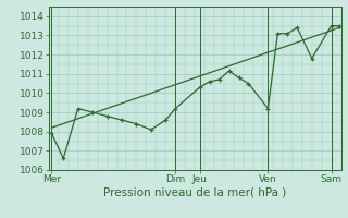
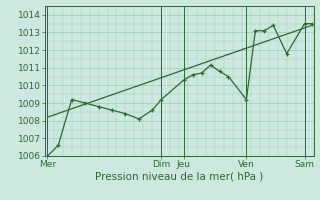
Mer: 1007.9 -> 1006.0
